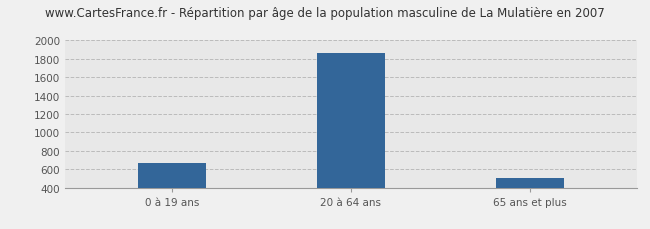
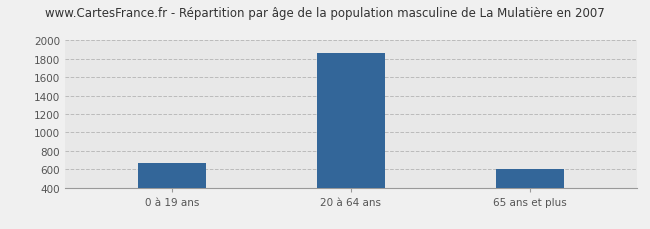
65 ans et plus: 500 -> 600
